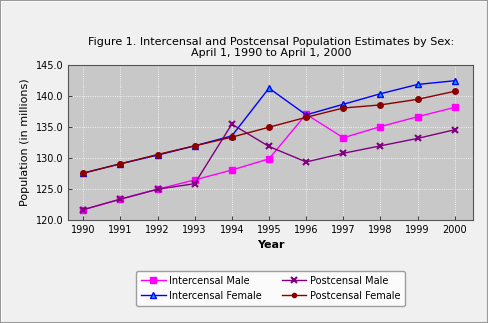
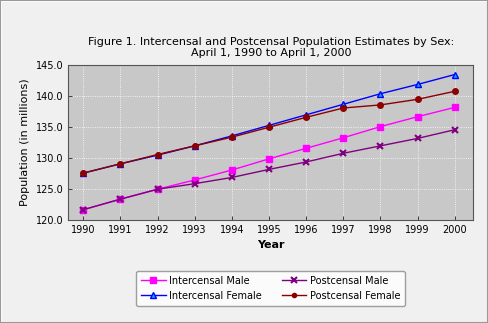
Postcensal Male/1994: 135.4 -> 126.8
Intercensal Female/1995: 141.2 -> 135.2
Postcensal Male/1995: 131.8 -> 128.1
Intercensal Male/1996: 137.0 -> 131.5
Intercensal Female/2000: 142.4 -> 143.4
